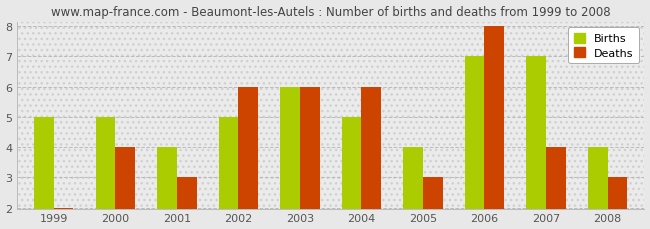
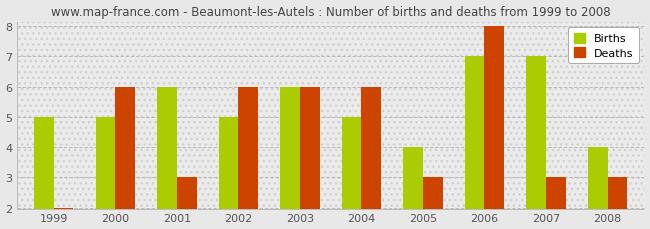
Deaths/2000: 4 -> 6
Births/2001: 4 -> 6
Deaths/2007: 4 -> 3
